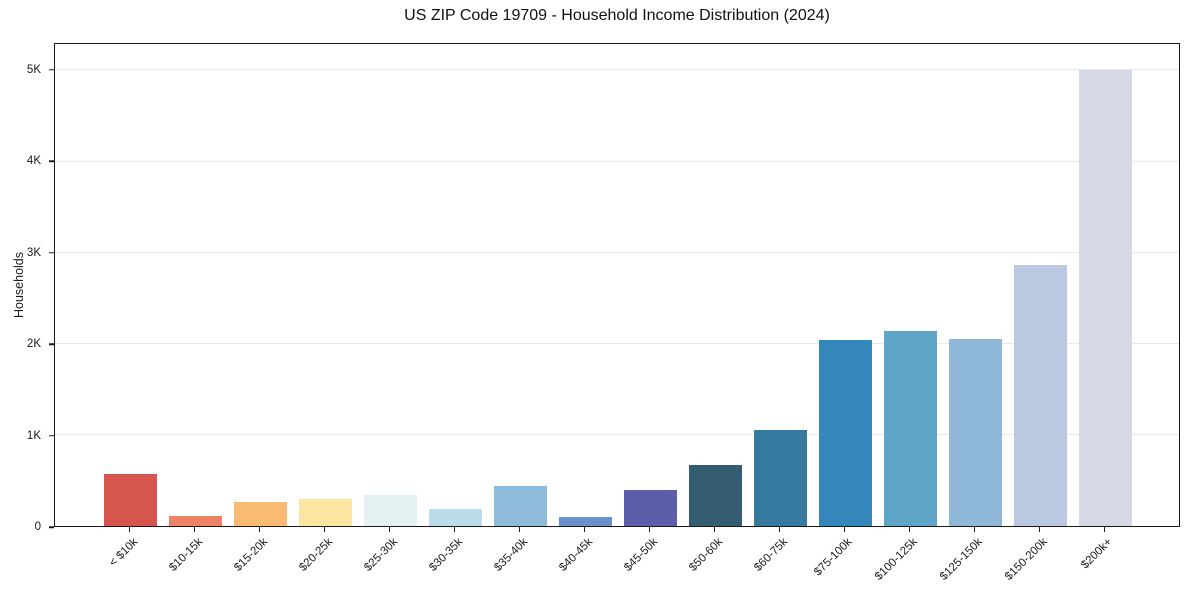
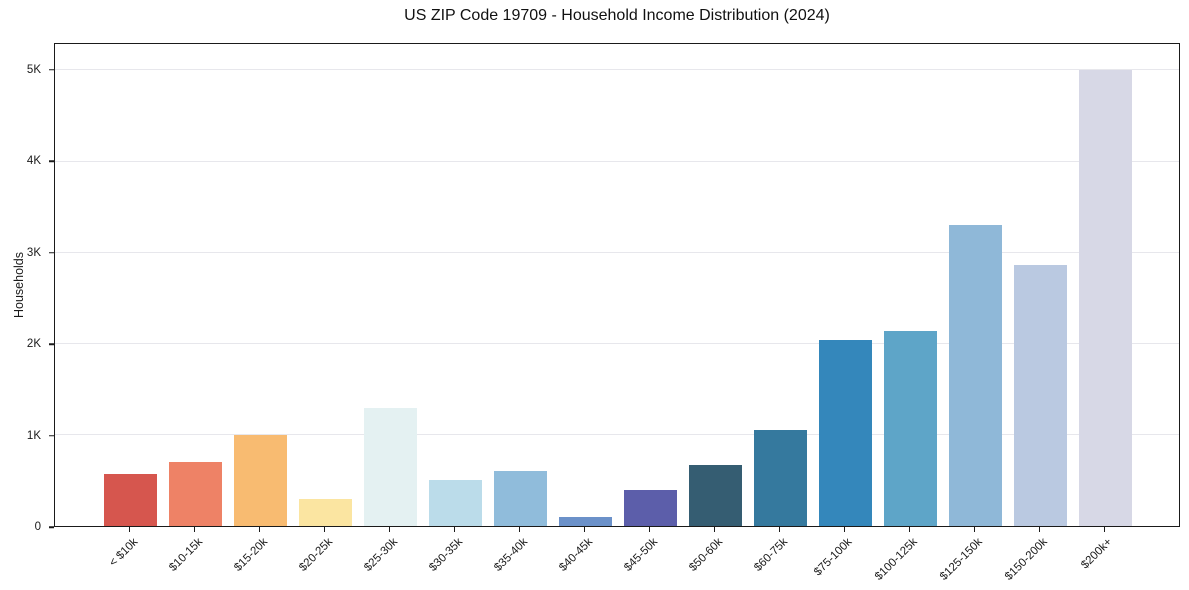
$10-15k: 0.1K -> 0.7K
$15-20k: 0.3K -> 1.0K
$25-30k: 0.3K -> 1.3K
$30-35k: 0.2K -> 0.5K
$35-40k: 0.4K -> 0.6K
$125-150k: 2.0K -> 3.3K
